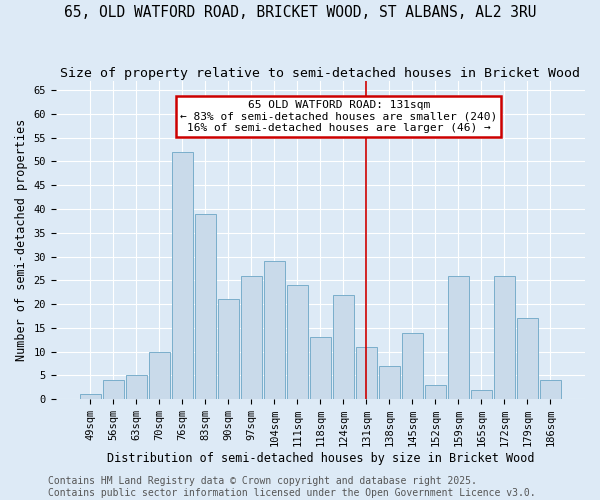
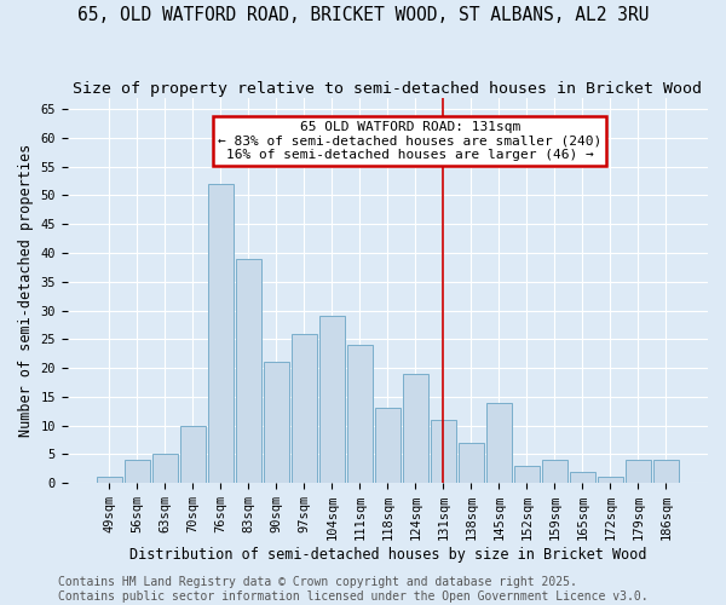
124sqm: 22 -> 19
159sqm: 26 -> 4
172sqm: 26 -> 1
179sqm: 17 -> 4
